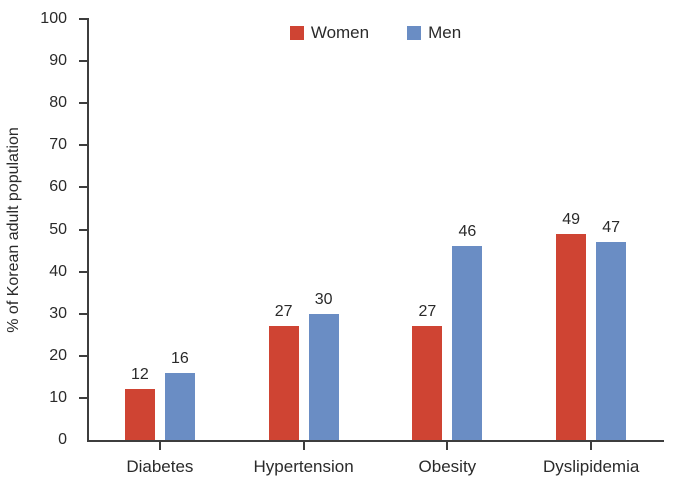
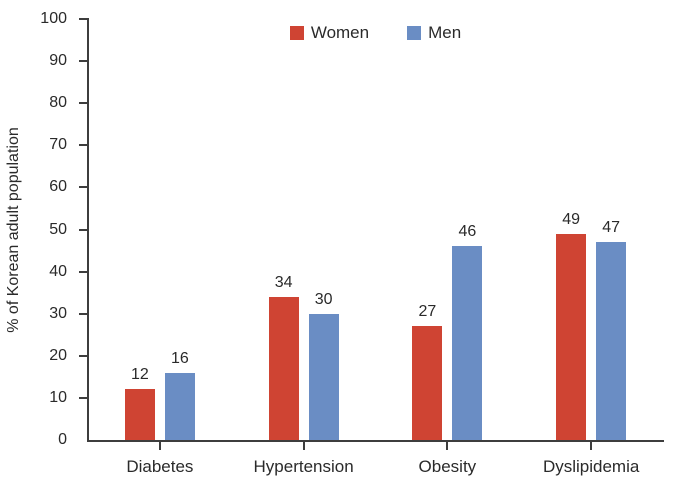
Women/Hypertension: 27 -> 34
